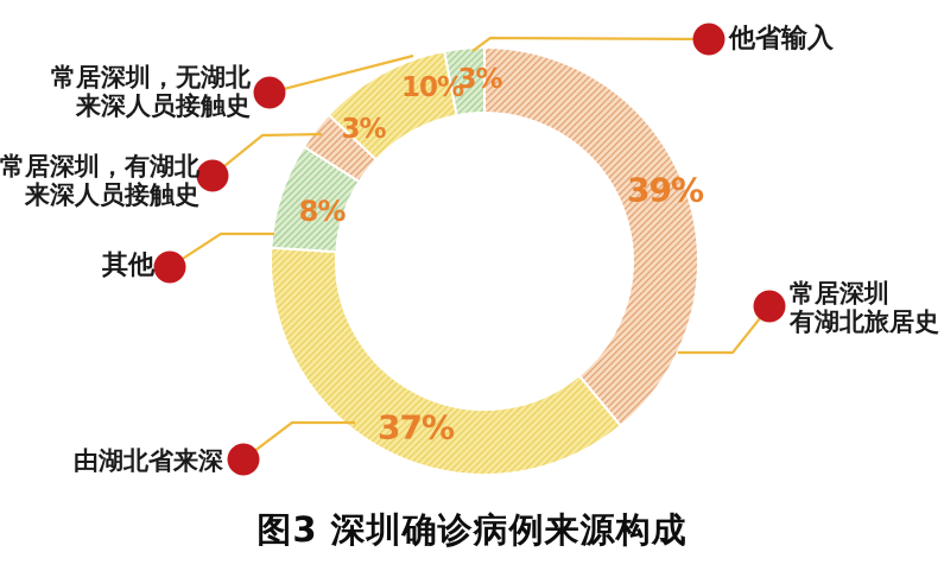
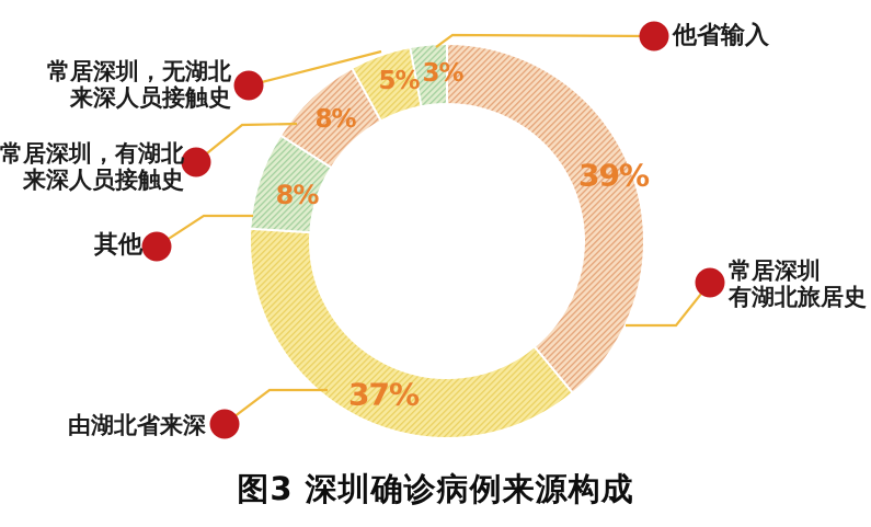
常居深圳，有湖北来深人员接触史: 3% -> 8%
常居深圳，无湖北来深人员接触史: 10% -> 5%
